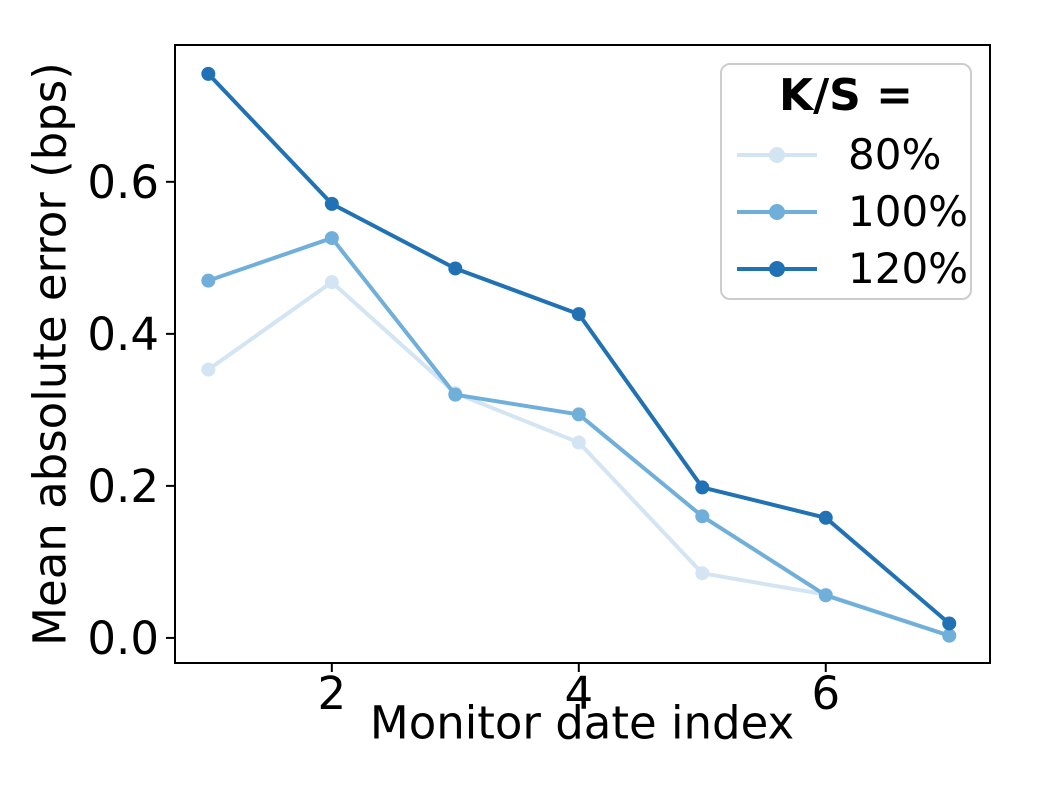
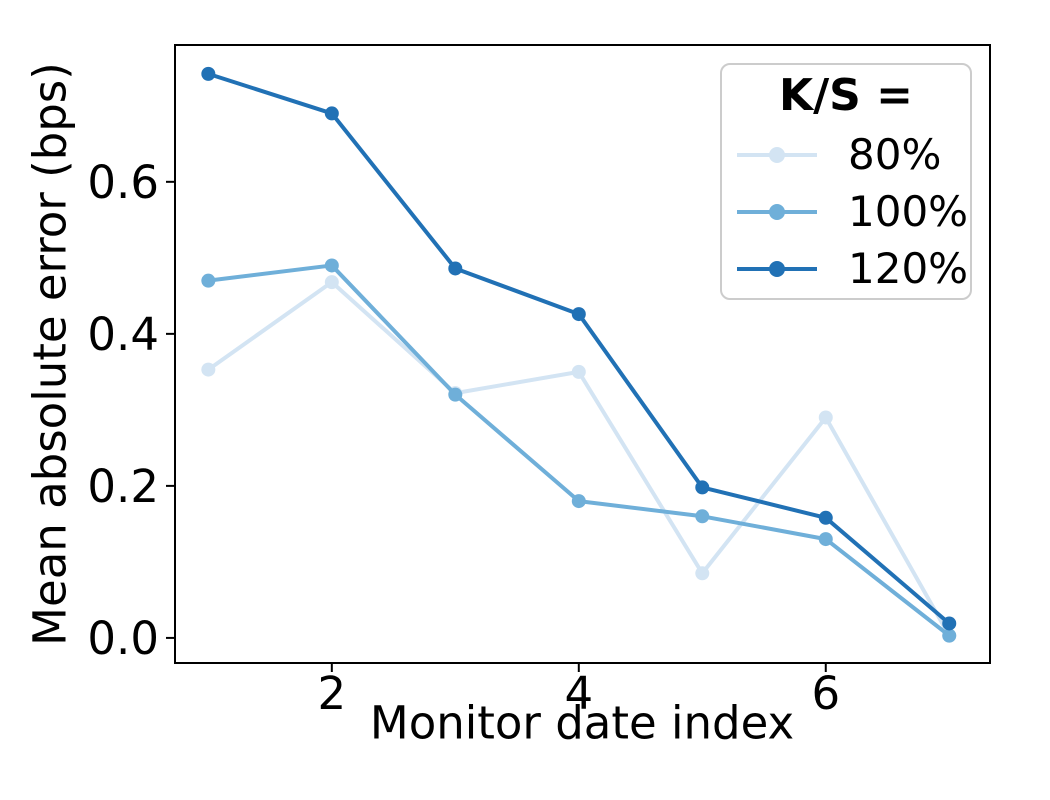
100%/2: 0.53 -> 0.49
120%/2: 0.57 -> 0.69
80%/4: 0.26 -> 0.35
100%/4: 0.29 -> 0.18
80%/6: 0.06 -> 0.29
100%/6: 0.06 -> 0.13
